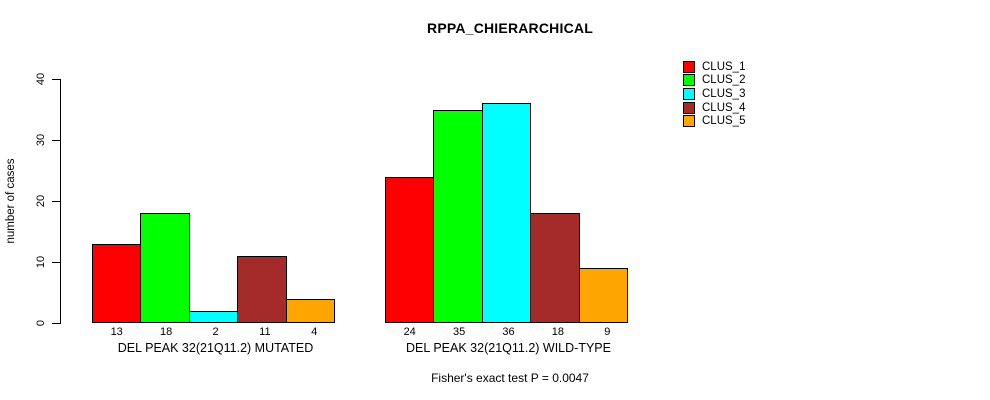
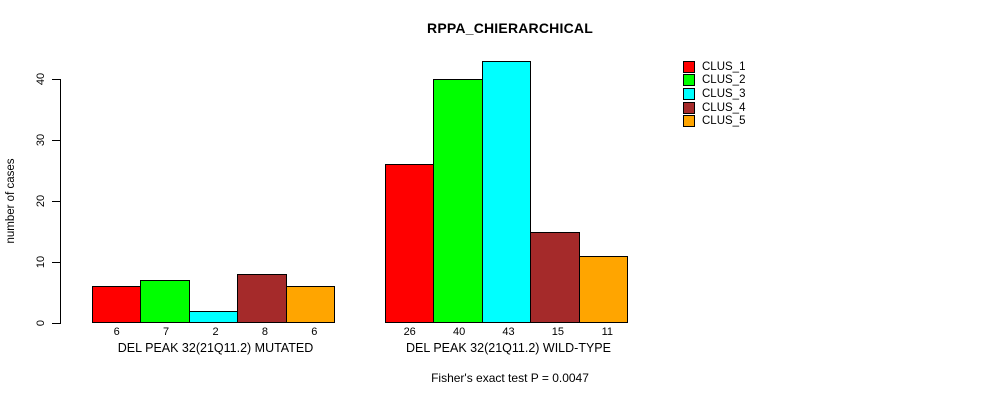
CLUS_1/DEL PEAK 32(21Q11.2) MUTATED: 13 -> 6
CLUS_2/DEL PEAK 32(21Q11.2) MUTATED: 18 -> 7
CLUS_4/DEL PEAK 32(21Q11.2) MUTATED: 11 -> 8
CLUS_5/DEL PEAK 32(21Q11.2) MUTATED: 4 -> 6
CLUS_1/DEL PEAK 32(21Q11.2) WILD-TYPE: 24 -> 26
CLUS_2/DEL PEAK 32(21Q11.2) WILD-TYPE: 35 -> 40
CLUS_3/DEL PEAK 32(21Q11.2) WILD-TYPE: 36 -> 43
CLUS_4/DEL PEAK 32(21Q11.2) WILD-TYPE: 18 -> 15
CLUS_5/DEL PEAK 32(21Q11.2) WILD-TYPE: 9 -> 11
